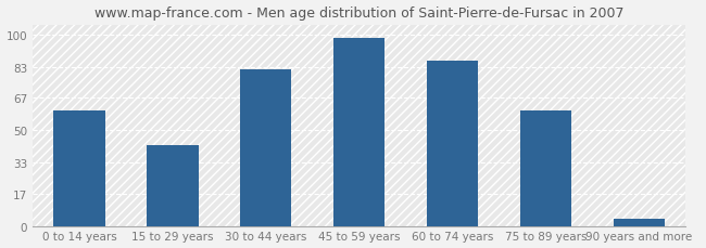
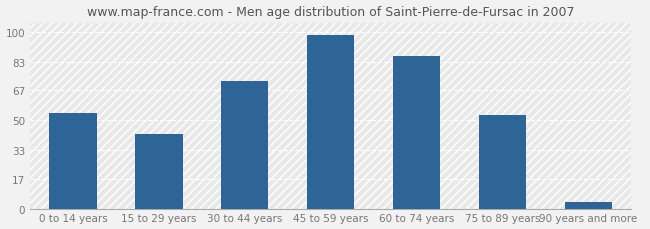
0 to 14 years: 60 -> 54
30 to 44 years: 82 -> 72
75 to 89 years: 60 -> 53
